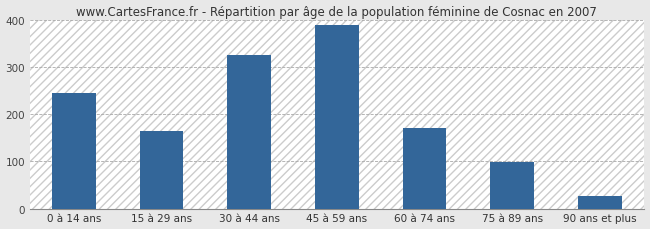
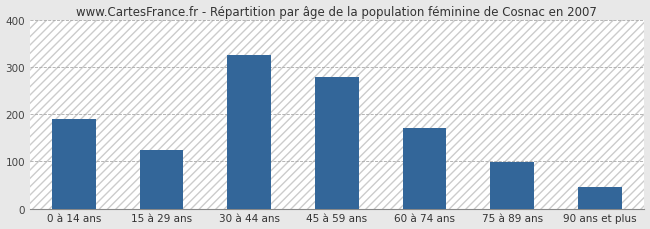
0 à 14 ans: 245 -> 190
15 à 29 ans: 165 -> 125
45 à 59 ans: 390 -> 280
90 ans et plus: 27 -> 45
